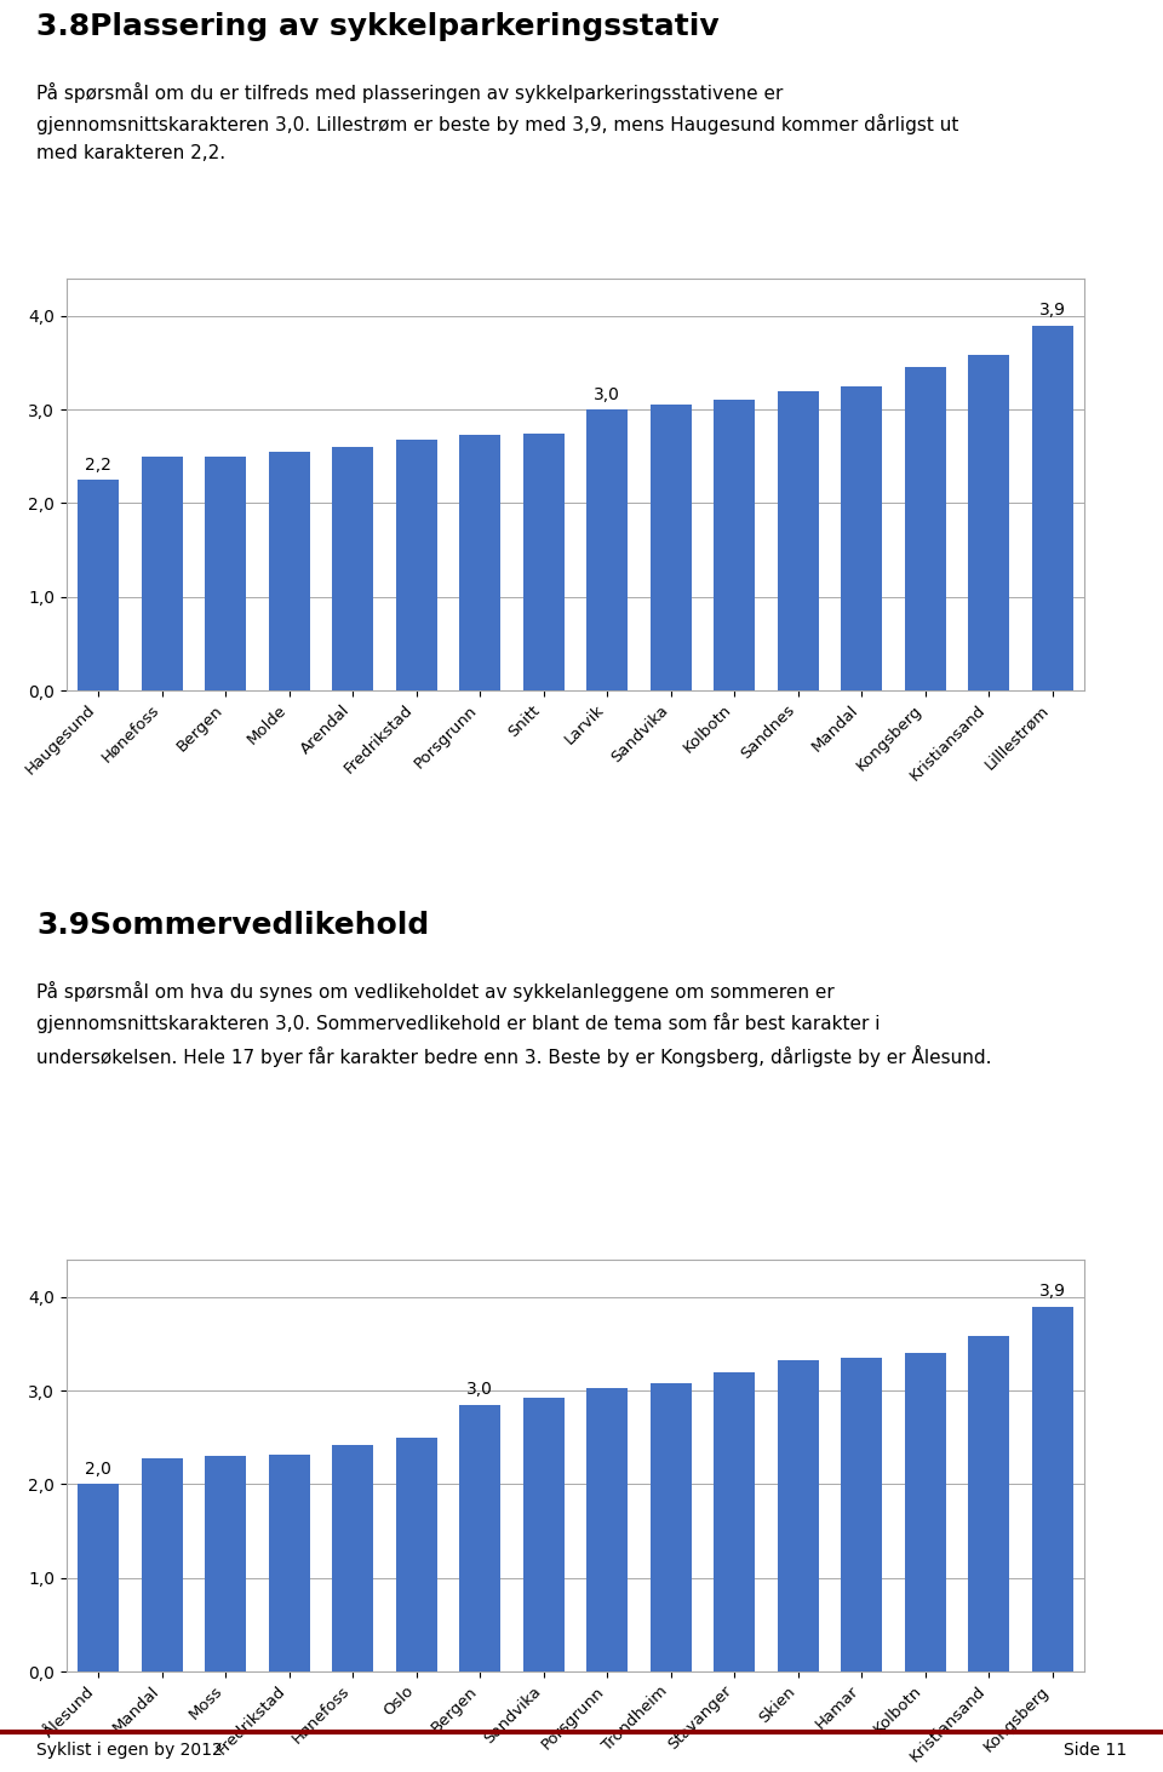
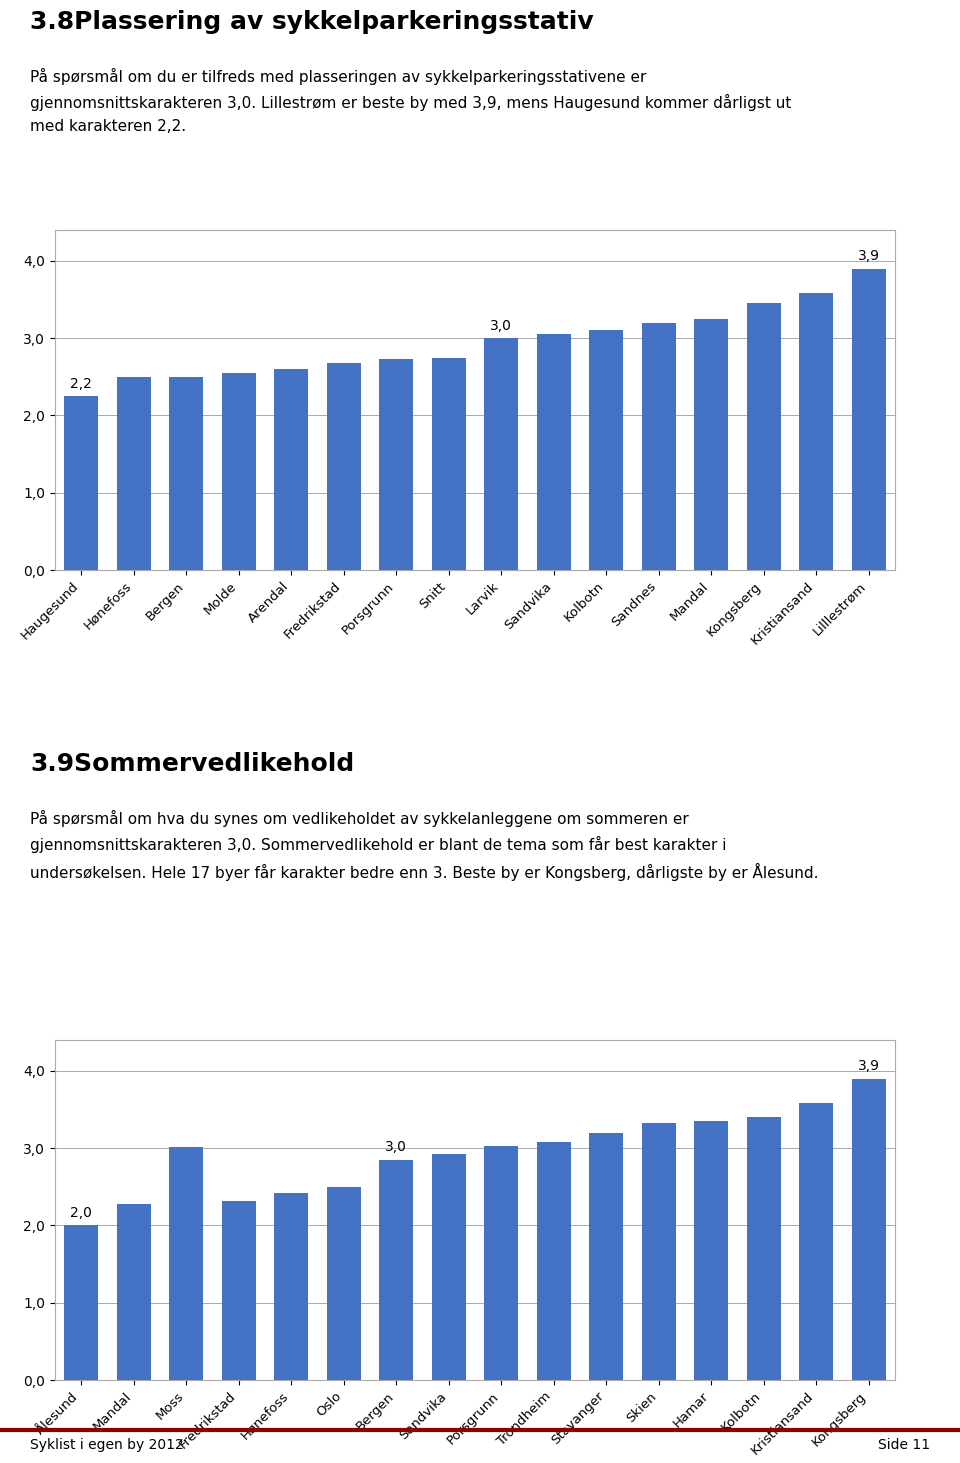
Moss: 2,30 -> 3,02
